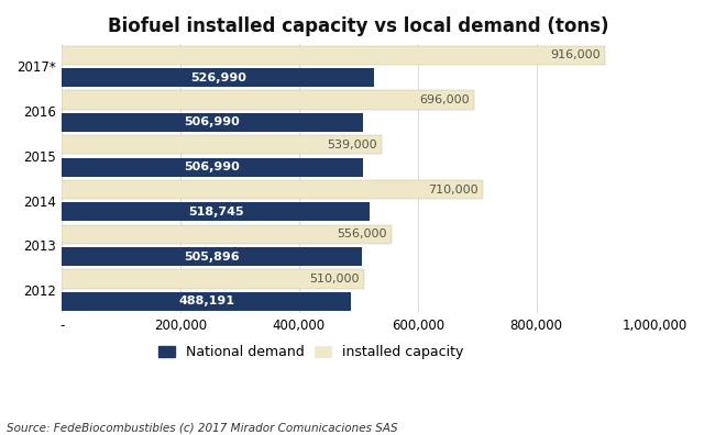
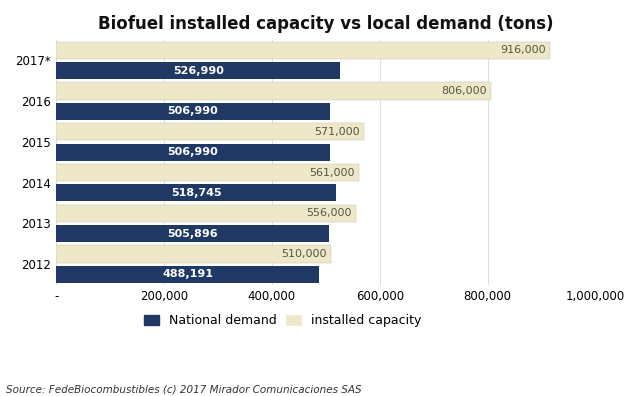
installed capacity/2016: 696,000 -> 806,000
installed capacity/2015: 539,000 -> 571,000
installed capacity/2014: 710,000 -> 561,000
